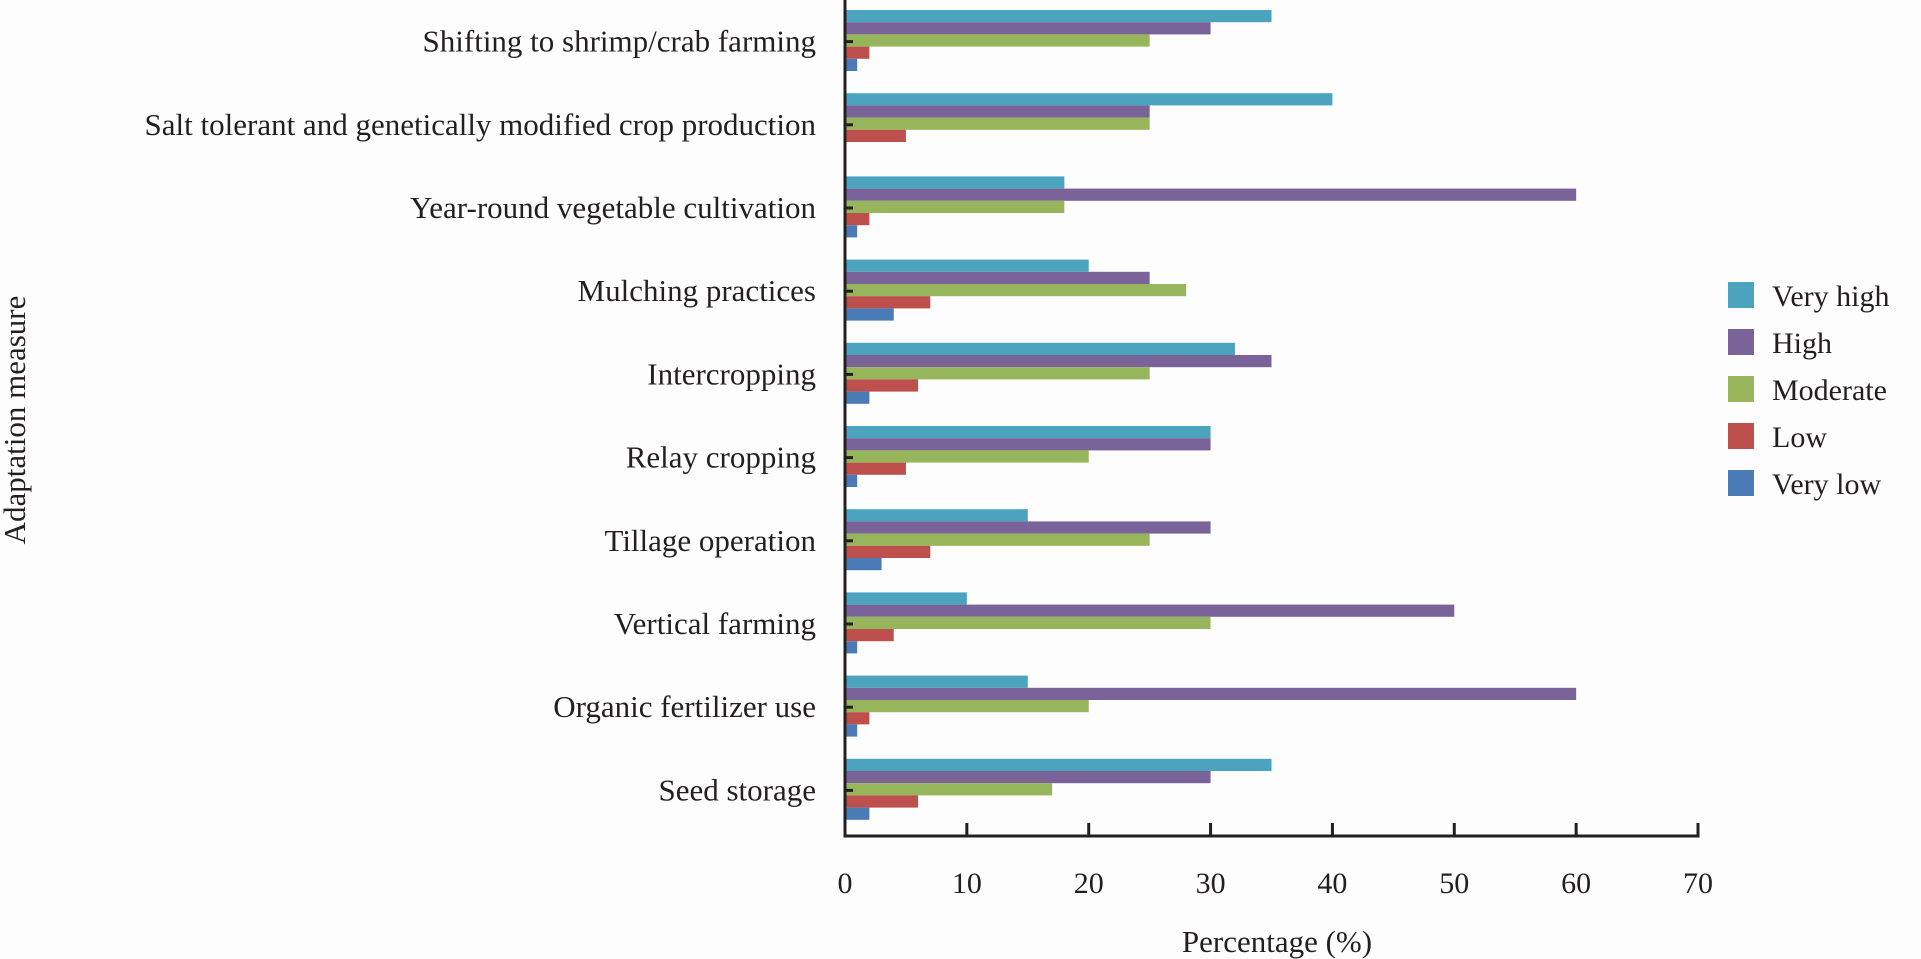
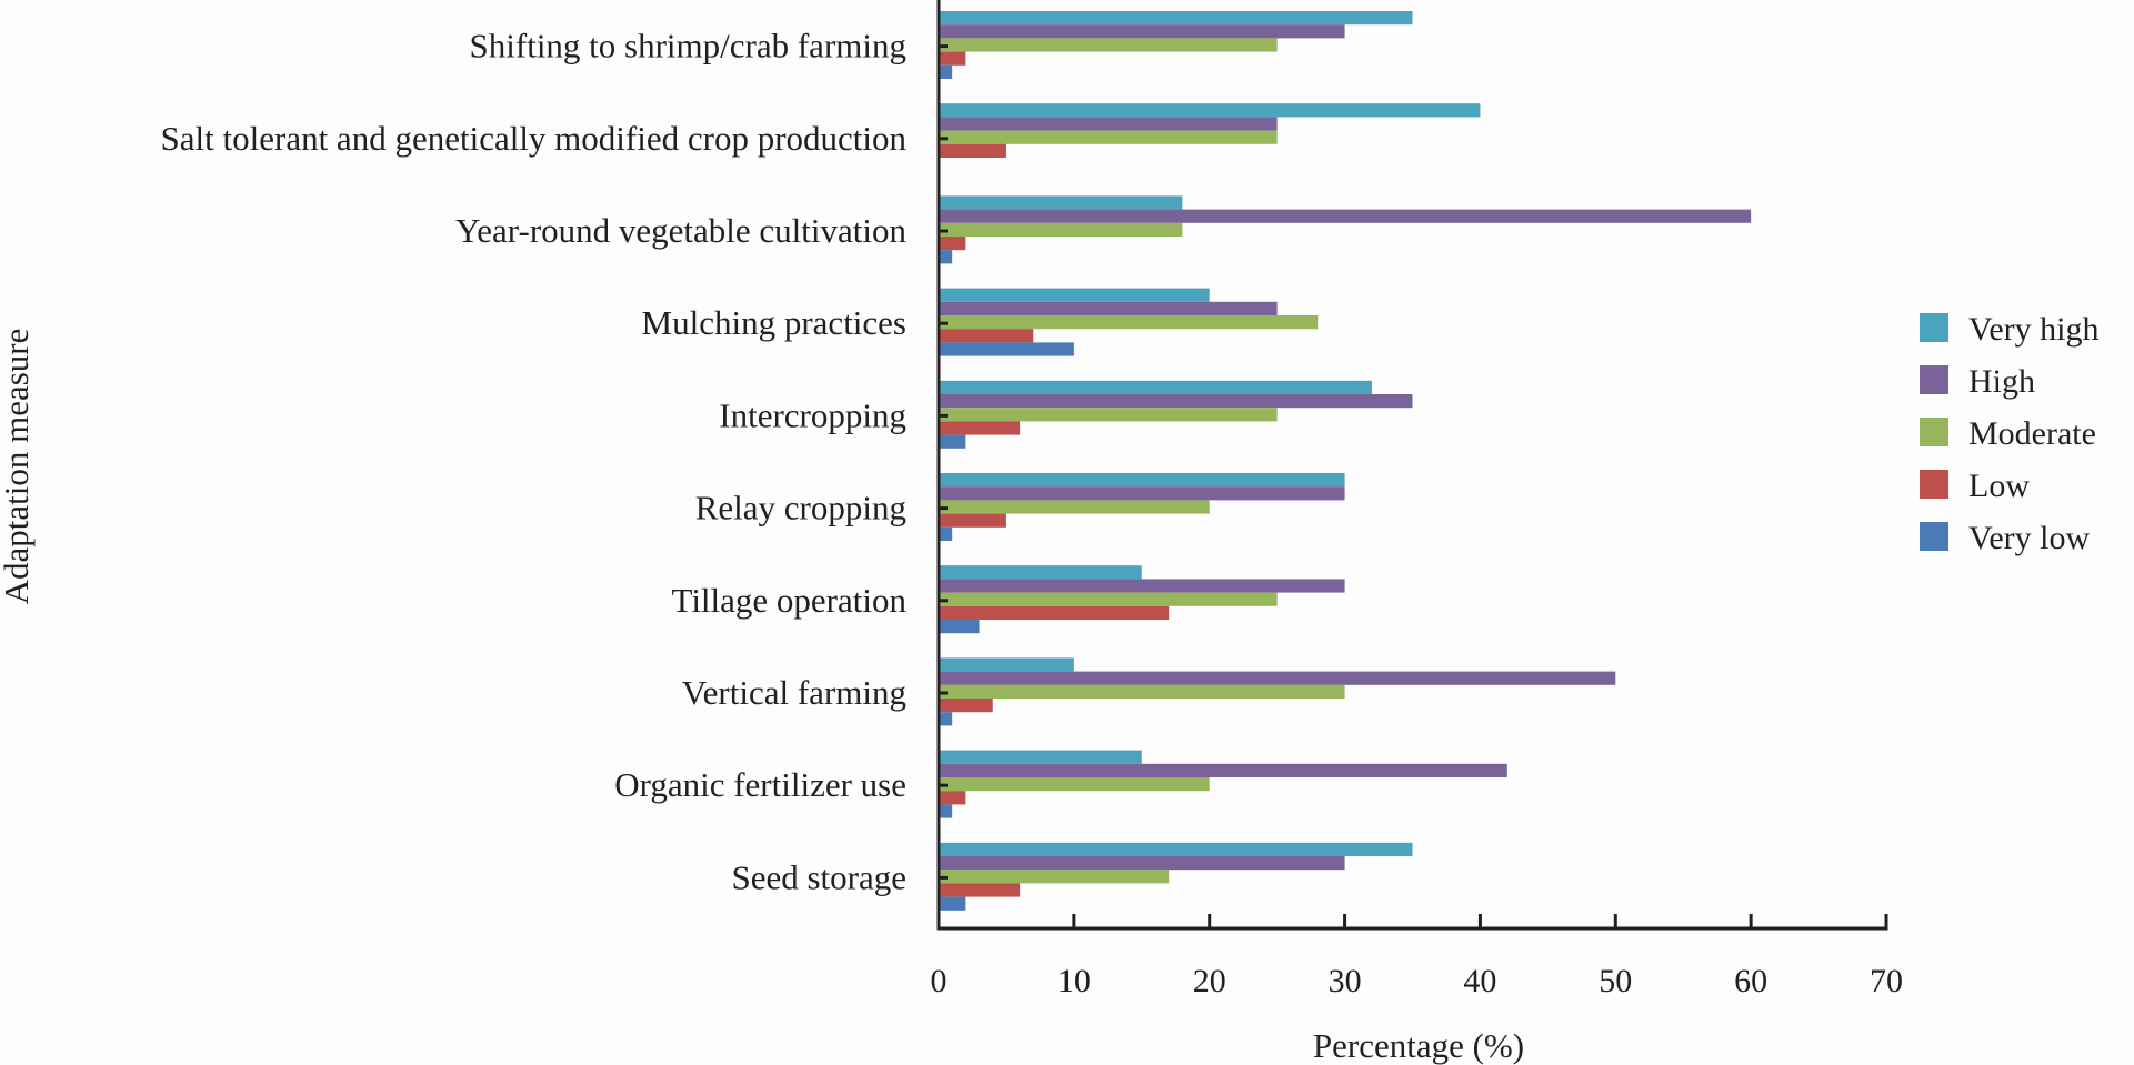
Very low/Mulching practices: 4 -> 10
Low/Tillage operation: 7 -> 17
High/Organic fertilizer use: 60 -> 42
